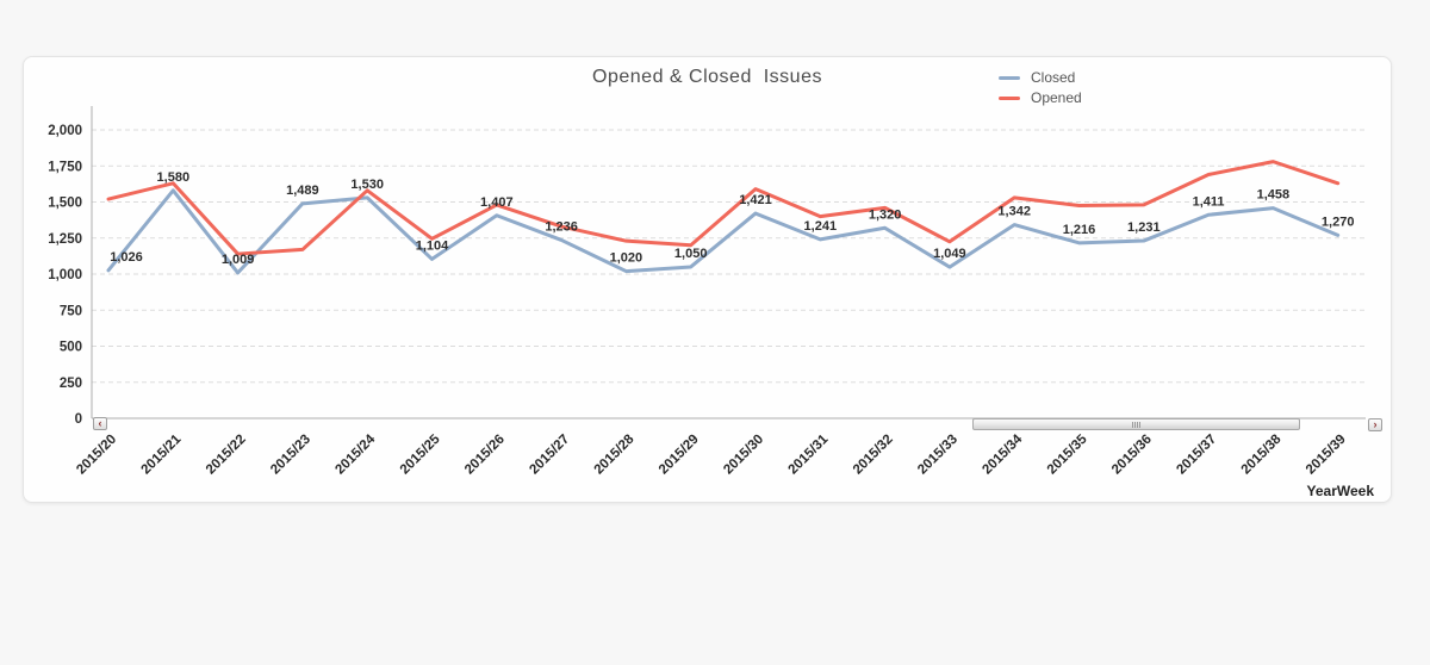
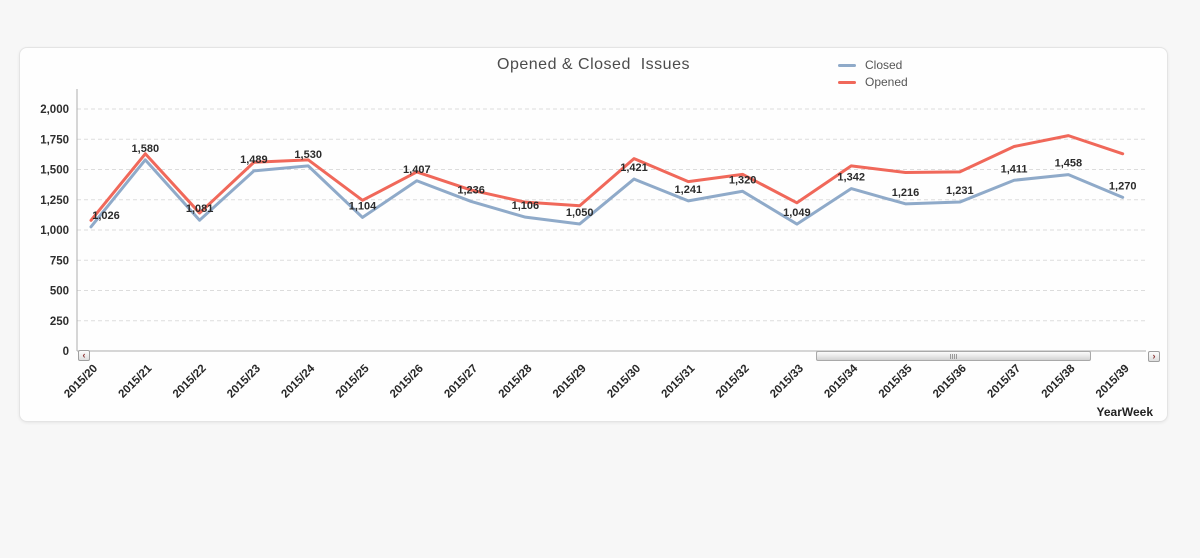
Opened/2015/20: 1520 -> 1080
Closed/2015/22: 1,009 -> 1,081
Opened/2015/23: 1170 -> 1560
Closed/2015/28: 1,020 -> 1,106
